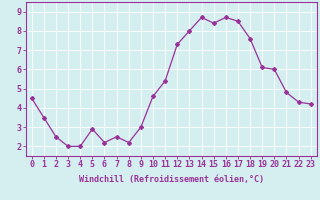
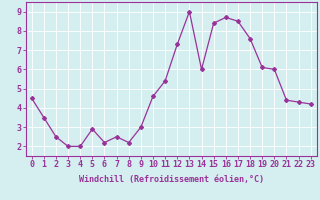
13: 8.0 -> 9.0
14: 8.7 -> 6.0
21: 4.8 -> 4.4
